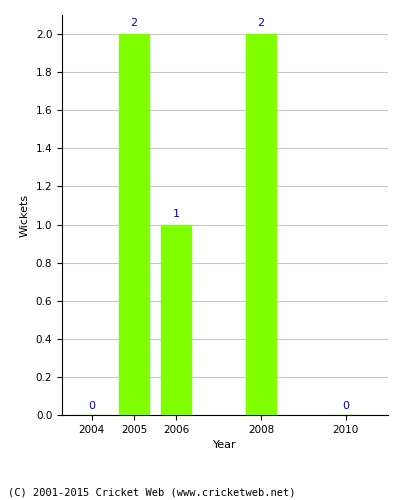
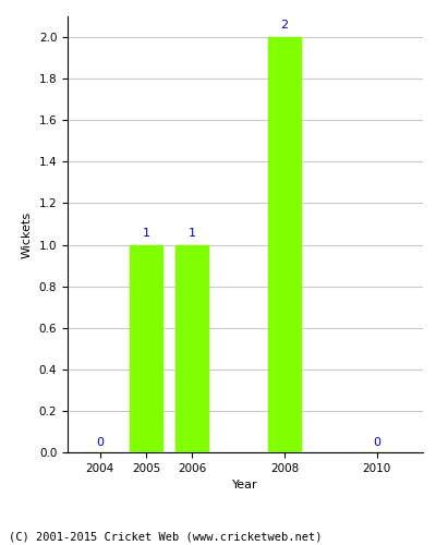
2005: 2 -> 1
